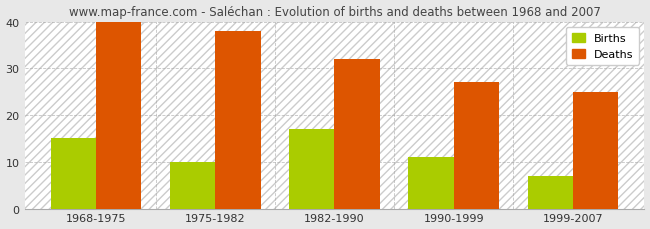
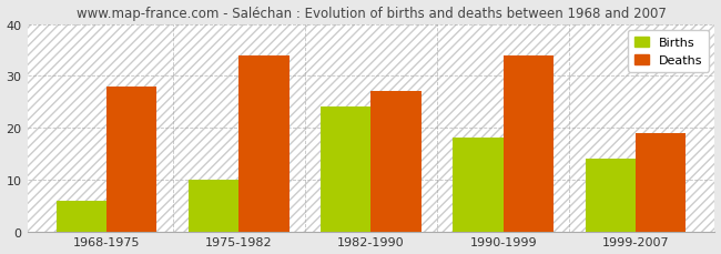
Births/1968-1975: 15 -> 6
Deaths/1968-1975: 40 -> 28
Deaths/1975-1982: 38 -> 34
Births/1982-1990: 17 -> 24
Deaths/1982-1990: 32 -> 27
Births/1990-1999: 11 -> 18
Deaths/1990-1999: 27 -> 34
Births/1999-2007: 7 -> 14
Deaths/1999-2007: 25 -> 19
